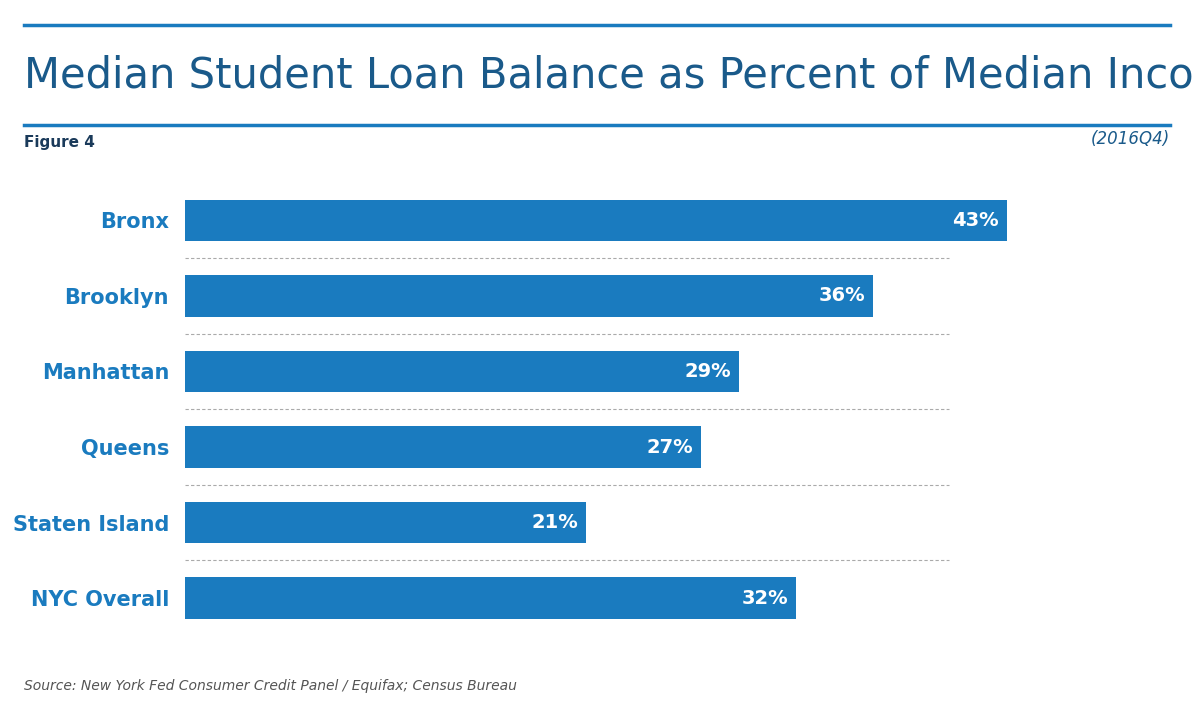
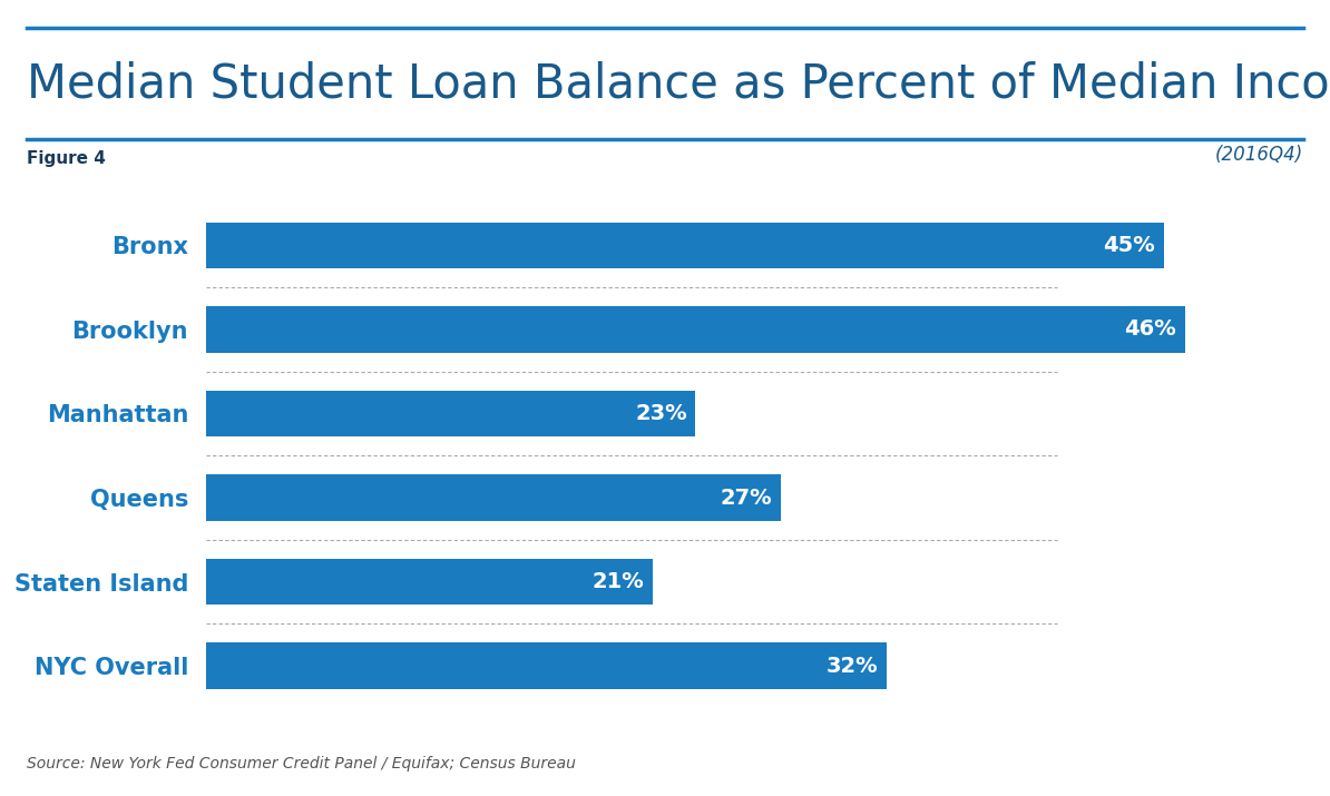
Bronx: 43% -> 45%
Brooklyn: 36% -> 46%
Manhattan: 29% -> 23%
